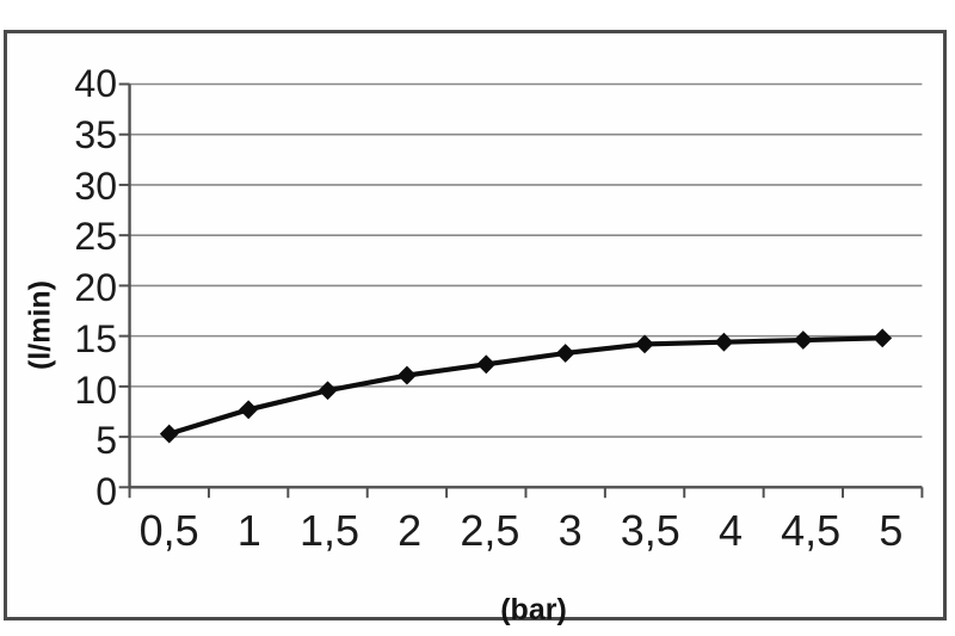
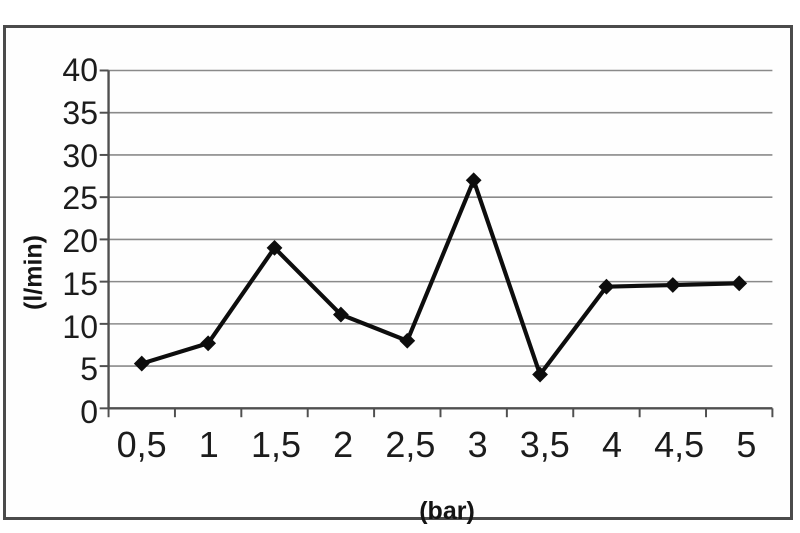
1,5: 10 -> 19
2,5: 12 -> 8
3: 13 -> 27
3,5: 14 -> 4
